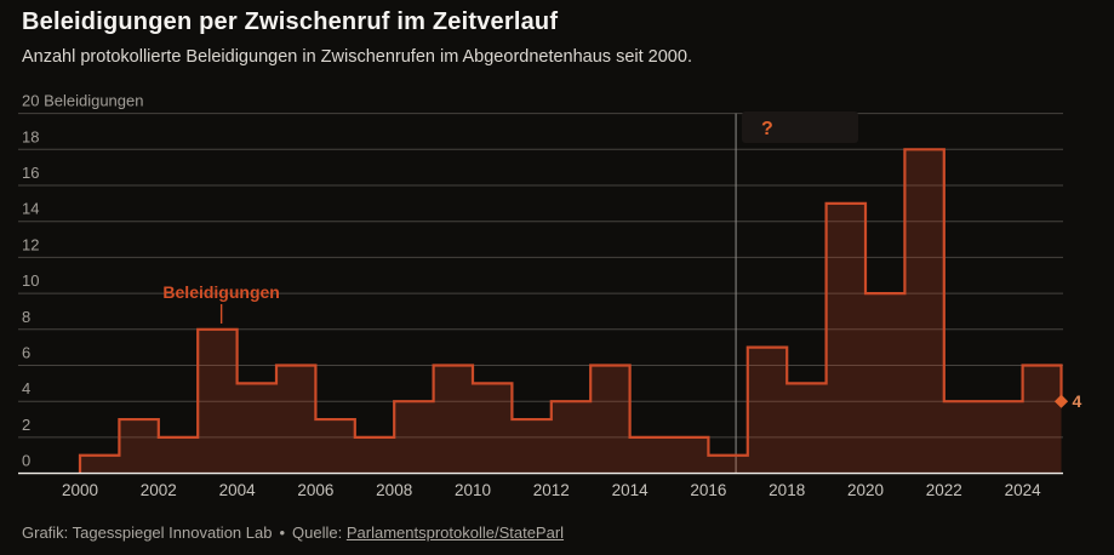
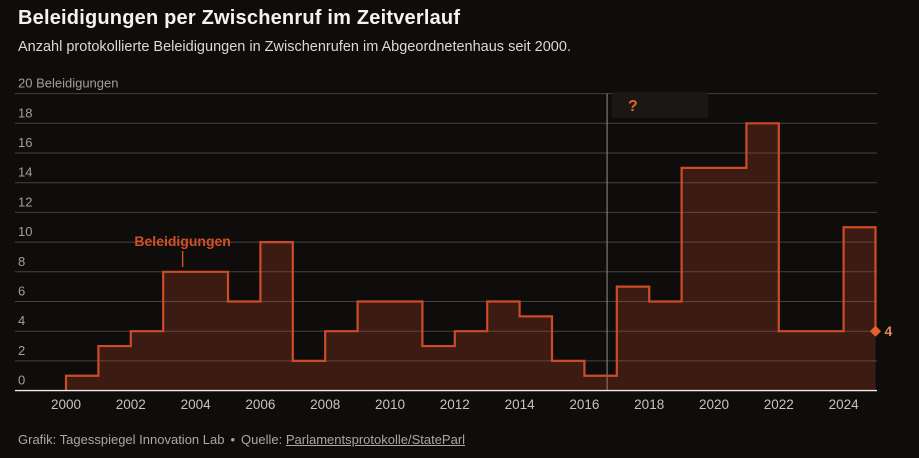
2002: 2 -> 4
2004: 5 -> 8
2006: 3 -> 10
2010: 5 -> 6
2014: 2 -> 5
2018: 5 -> 6
2020: 10 -> 15
2024: 6 -> 11
